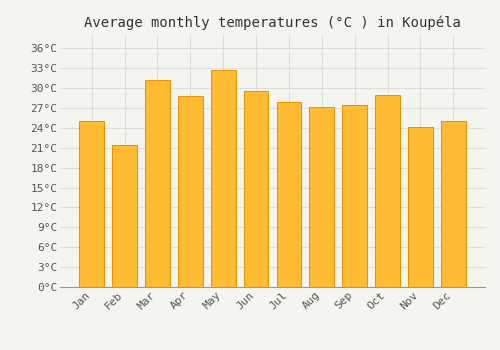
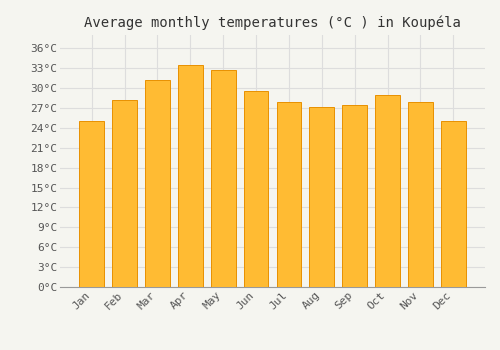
Feb: 21.4°C -> 28.2°C
Apr: 28.8°C -> 33.5°C
Nov: 24.2°C -> 27.9°C
